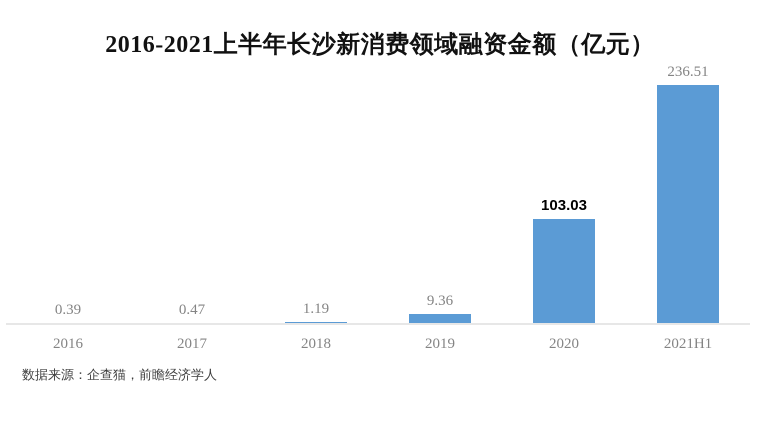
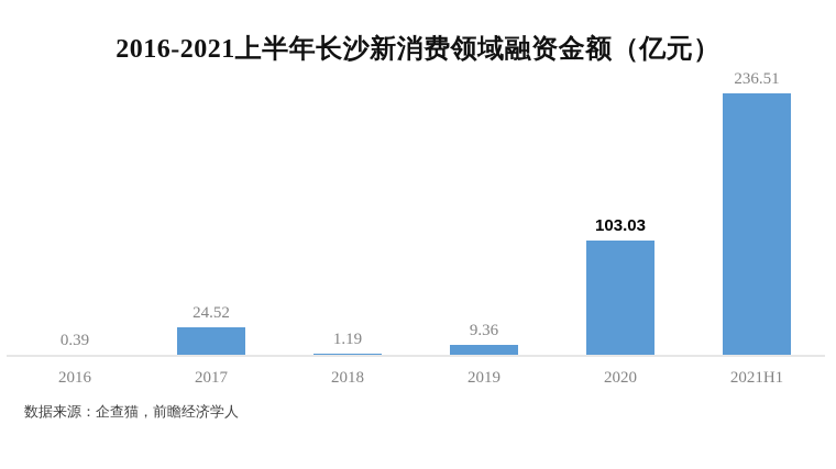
2017: 0.47 -> 24.52
